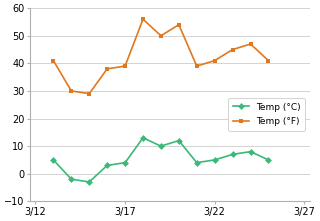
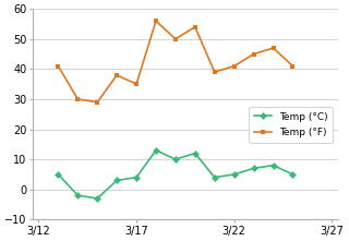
Temp (°F)/3/17: 39 -> 35
